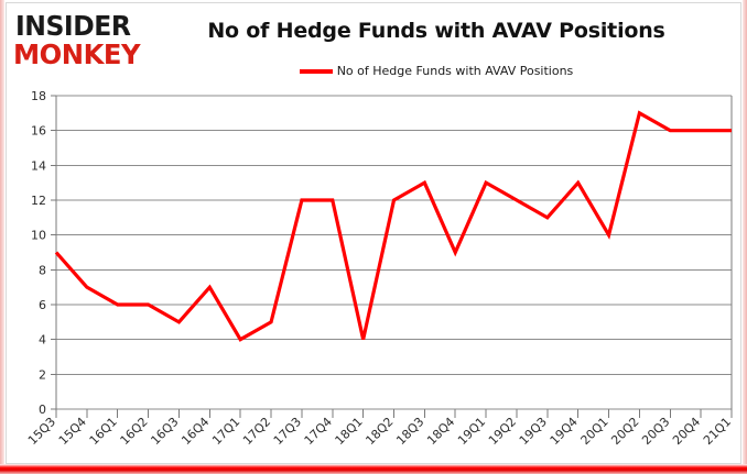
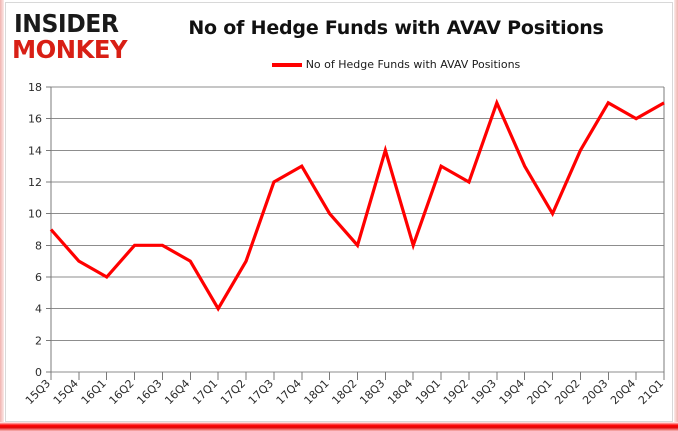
16Q2: 6 -> 8
16Q3: 5 -> 8
17Q2: 5 -> 7
17Q4: 12 -> 13
18Q1: 4 -> 10
18Q2: 12 -> 8
18Q3: 13 -> 14
18Q4: 9 -> 8
19Q3: 11 -> 17
20Q2: 17 -> 14
20Q3: 16 -> 17
21Q1: 16 -> 17
